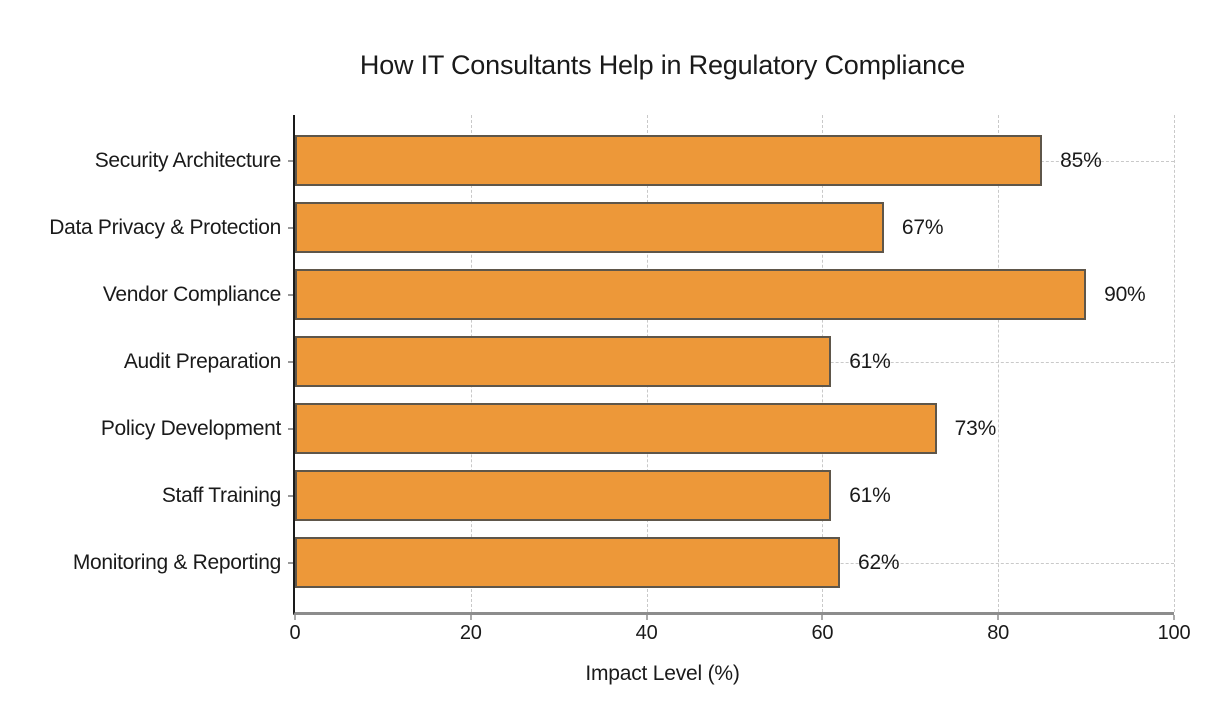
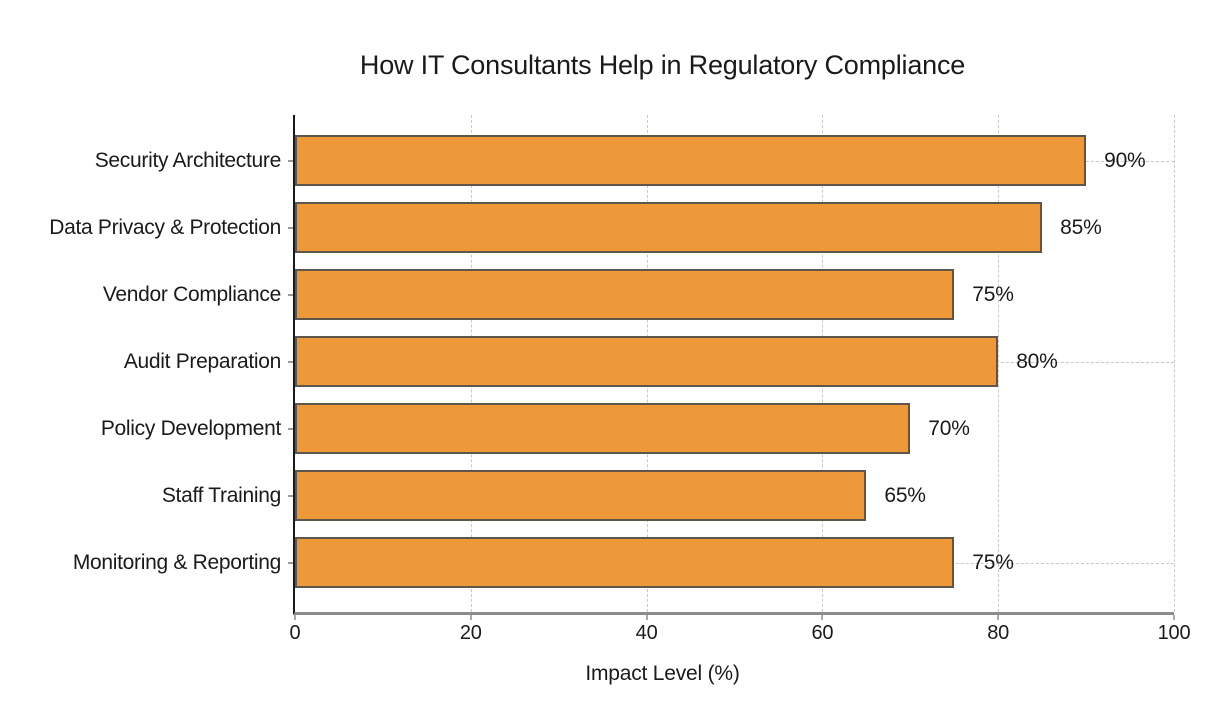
Security Architecture: 85% -> 90%
Data Privacy & Protection: 67% -> 85%
Vendor Compliance: 90% -> 75%
Audit Preparation: 61% -> 80%
Policy Development: 73% -> 70%
Staff Training: 61% -> 65%
Monitoring & Reporting: 62% -> 75%
